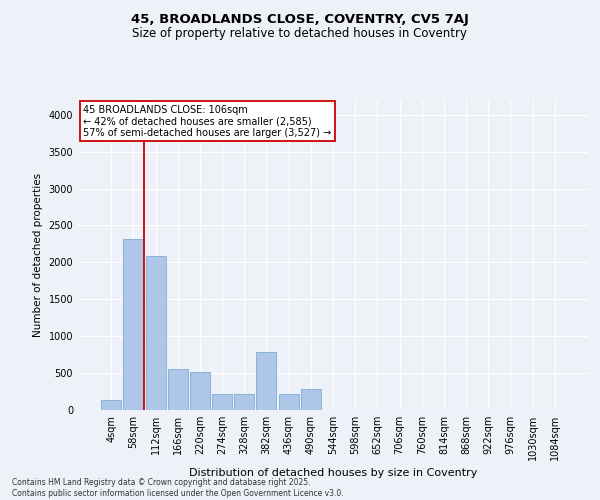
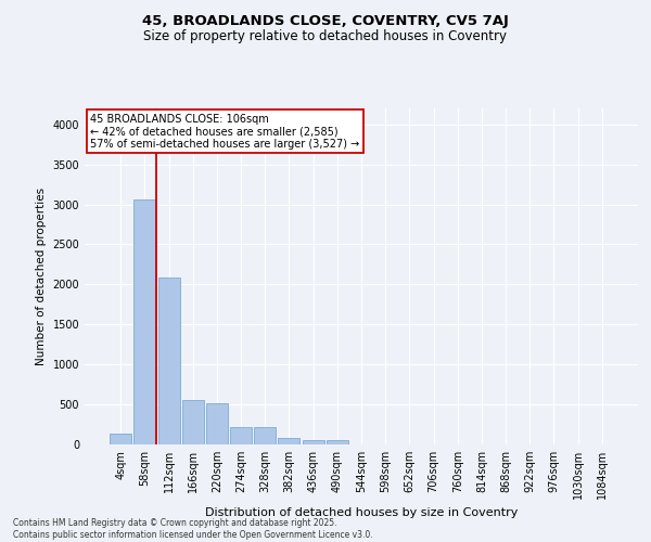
58sqm: 2320 -> 3060
382sqm: 780 -> 80
436sqm: 220 -> 60
490sqm: 280 -> 50
